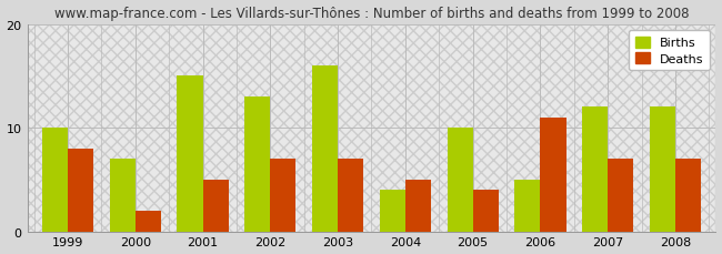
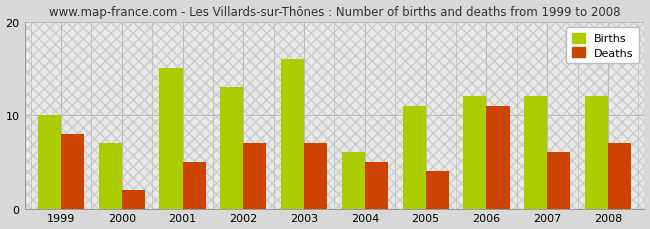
Births/2004: 4 -> 6
Births/2005: 10 -> 11
Births/2006: 5 -> 12
Deaths/2007: 7 -> 6
